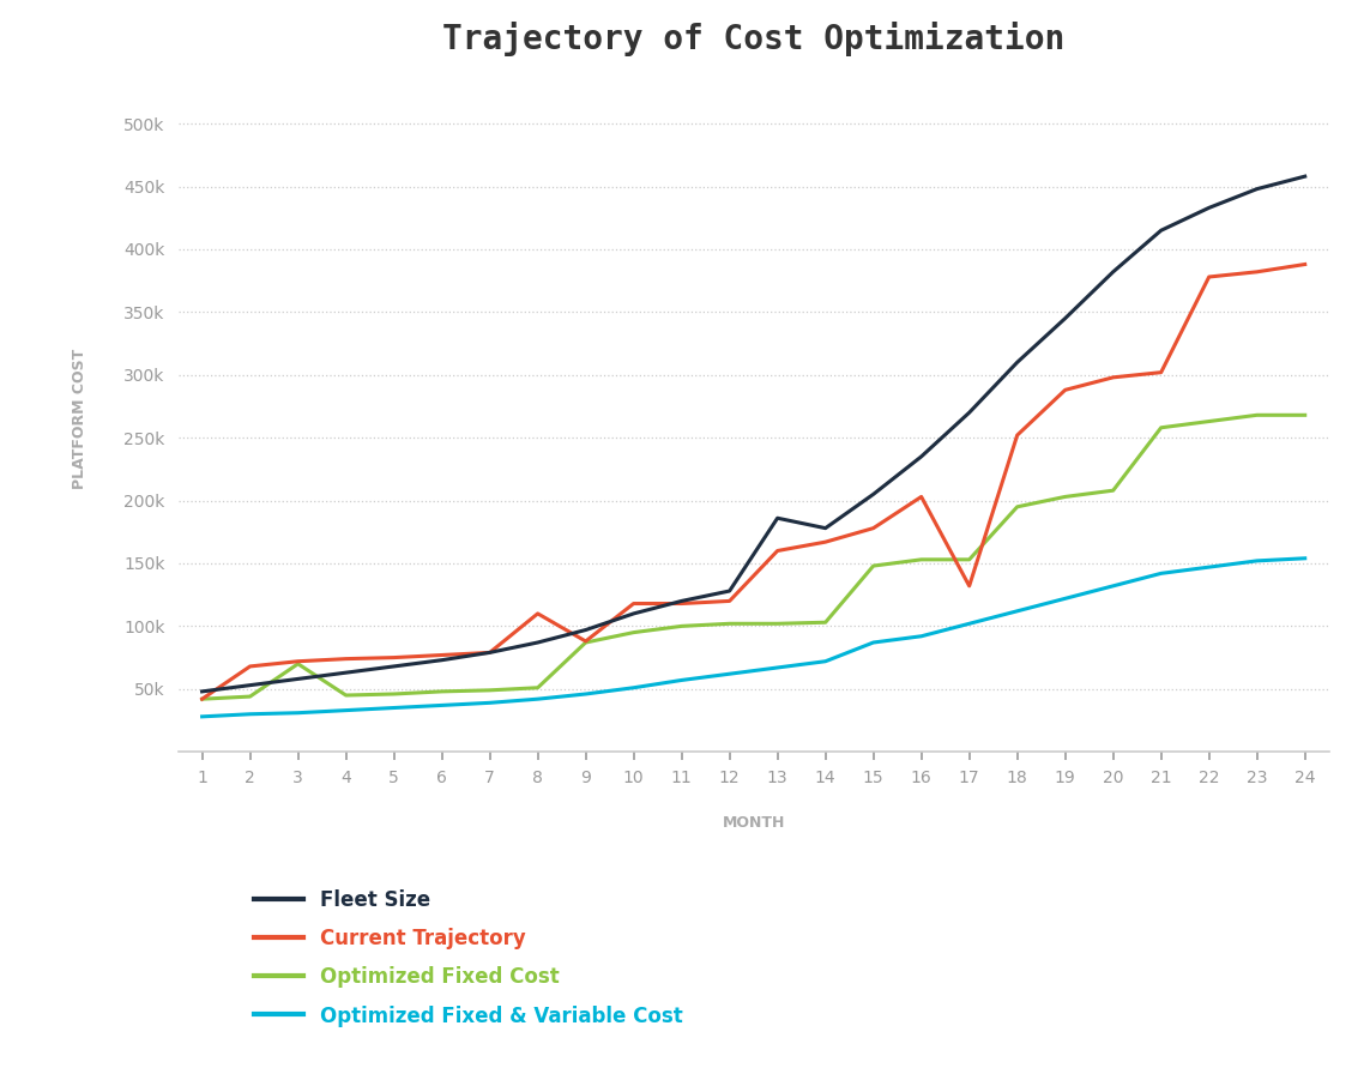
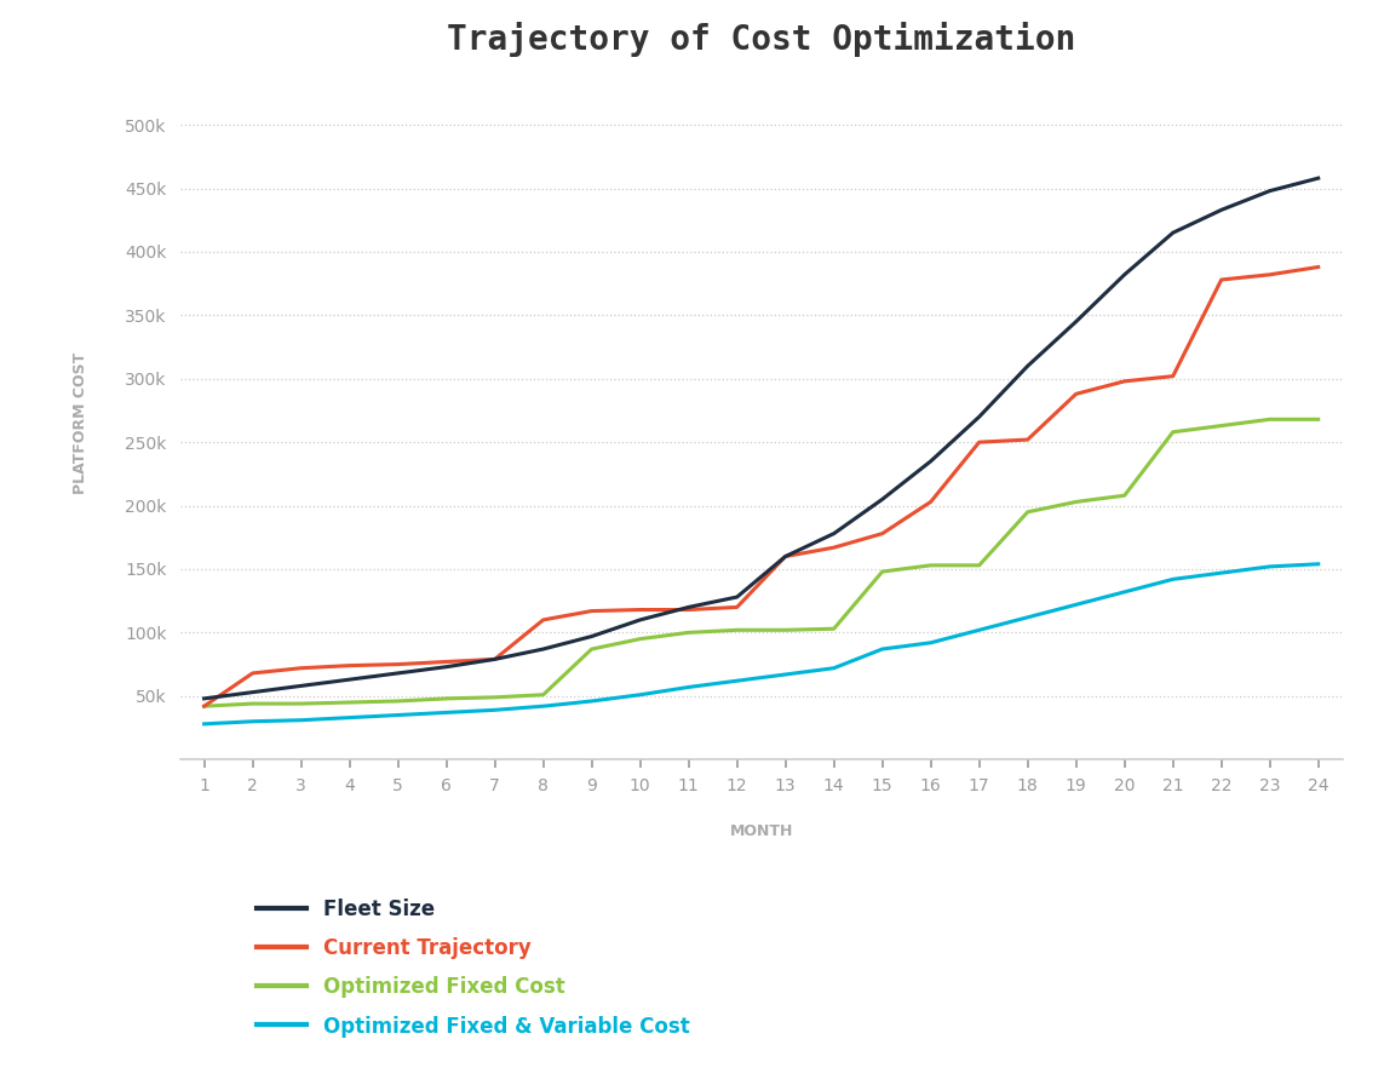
Optimized Fixed Cost/3: 70k -> 44k
Current Trajectory/9: 88k -> 117k
Fleet Size/13: 186k -> 160k
Current Trajectory/17: 132k -> 250k
